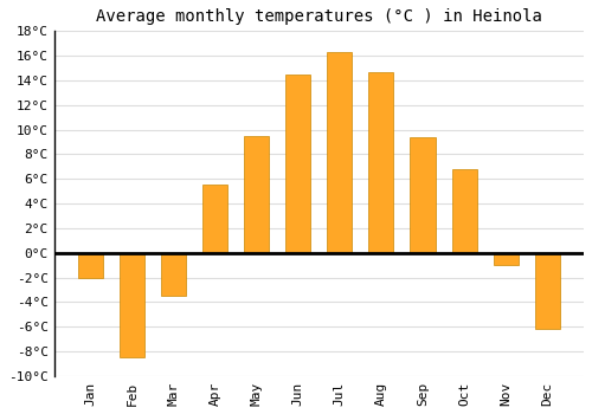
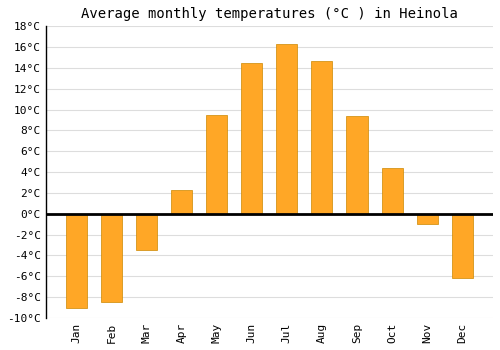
Jan: -2.0°C -> -9.0°C
Apr: 5.5°C -> 2.3°C
Oct: 6.8°C -> 4.4°C
